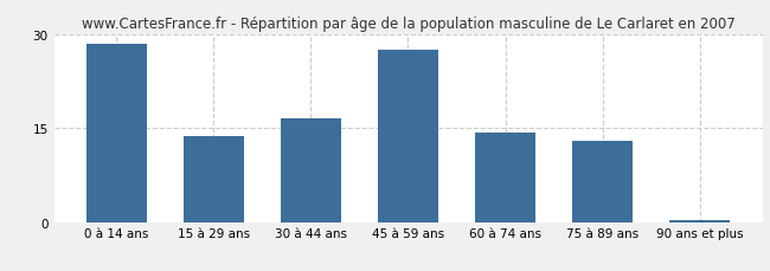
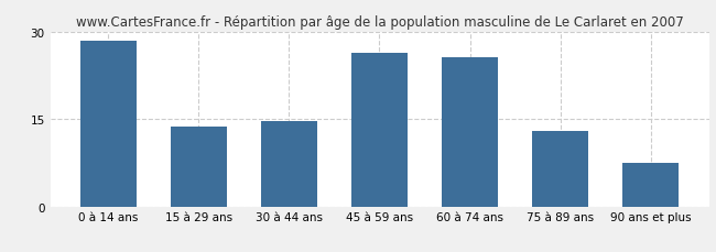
30 à 44 ans: 16.5 -> 14.6
45 à 59 ans: 27.5 -> 26.4
60 à 74 ans: 14.3 -> 25.6
90 ans et plus: 0.3 -> 7.4
